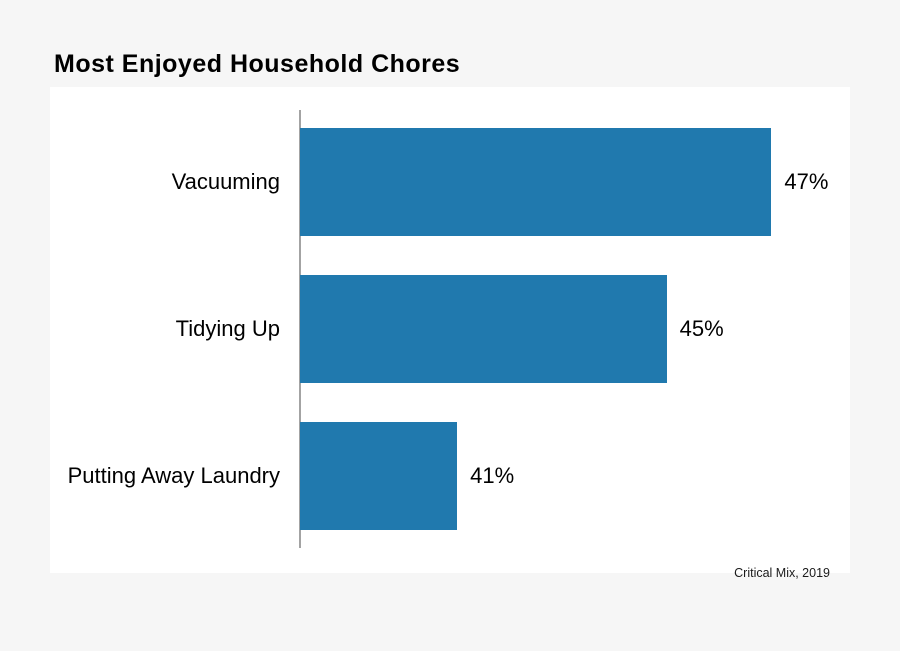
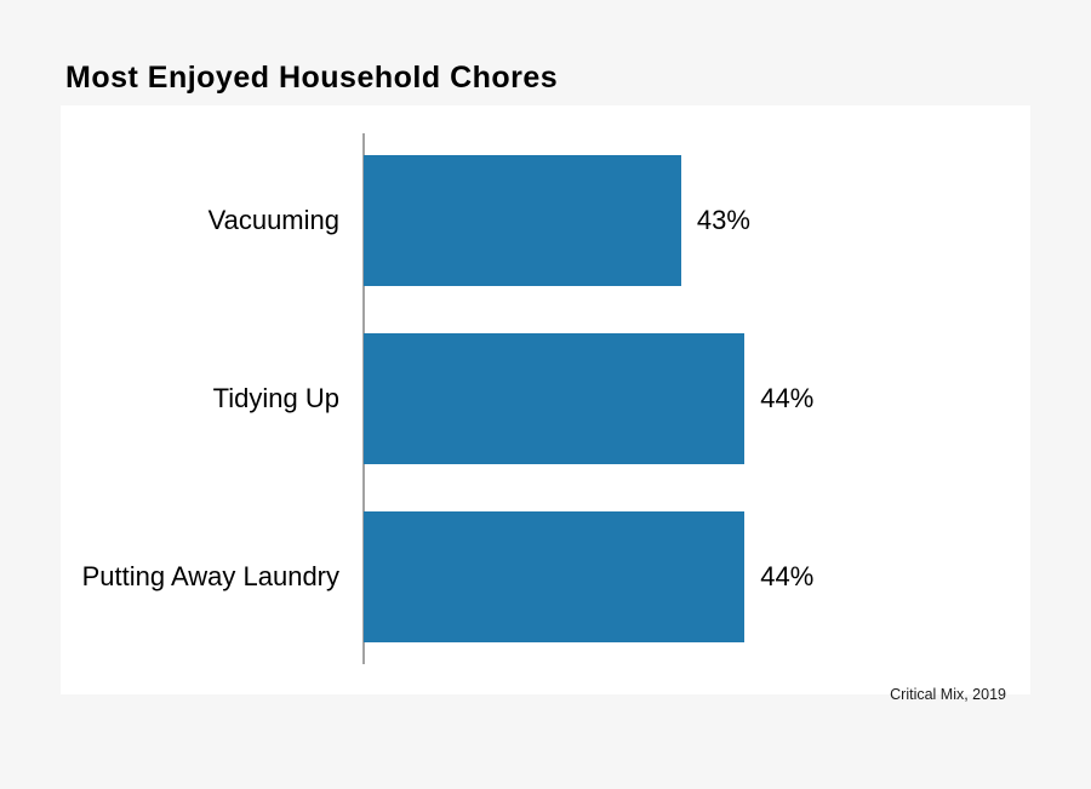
Vacuuming: 47% -> 43%
Tidying Up: 45% -> 44%
Putting Away Laundry: 41% -> 44%
